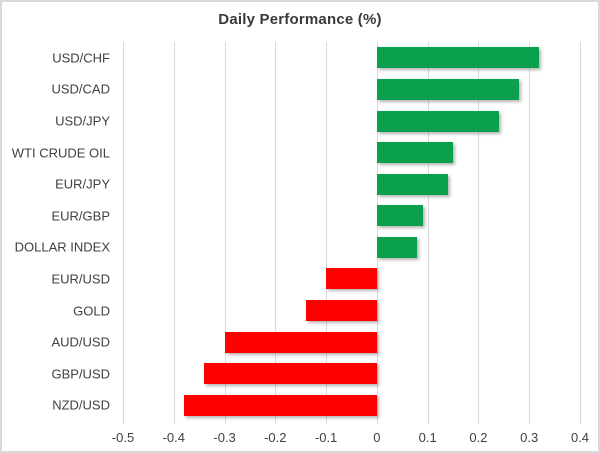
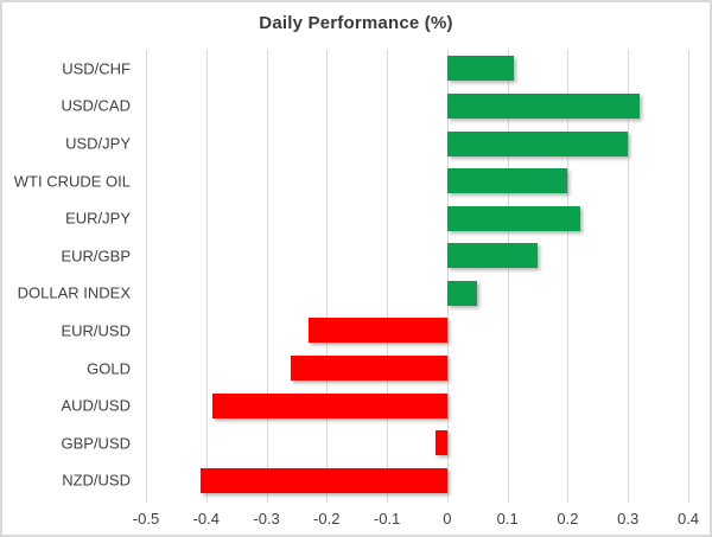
USD/CHF: 0.32 -> 0.11
USD/CAD: 0.28 -> 0.32
USD/JPY: 0.24 -> 0.30
WTI CRUDE OIL: 0.15 -> 0.20
EUR/JPY: 0.14 -> 0.22
EUR/GBP: 0.09 -> 0.15
DOLLAR INDEX: 0.08 -> 0.05
EUR/USD: -0.10 -> -0.23
GOLD: -0.14 -> -0.26
AUD/USD: -0.30 -> -0.39
GBP/USD: -0.34 -> -0.02
NZD/USD: -0.38 -> -0.41
